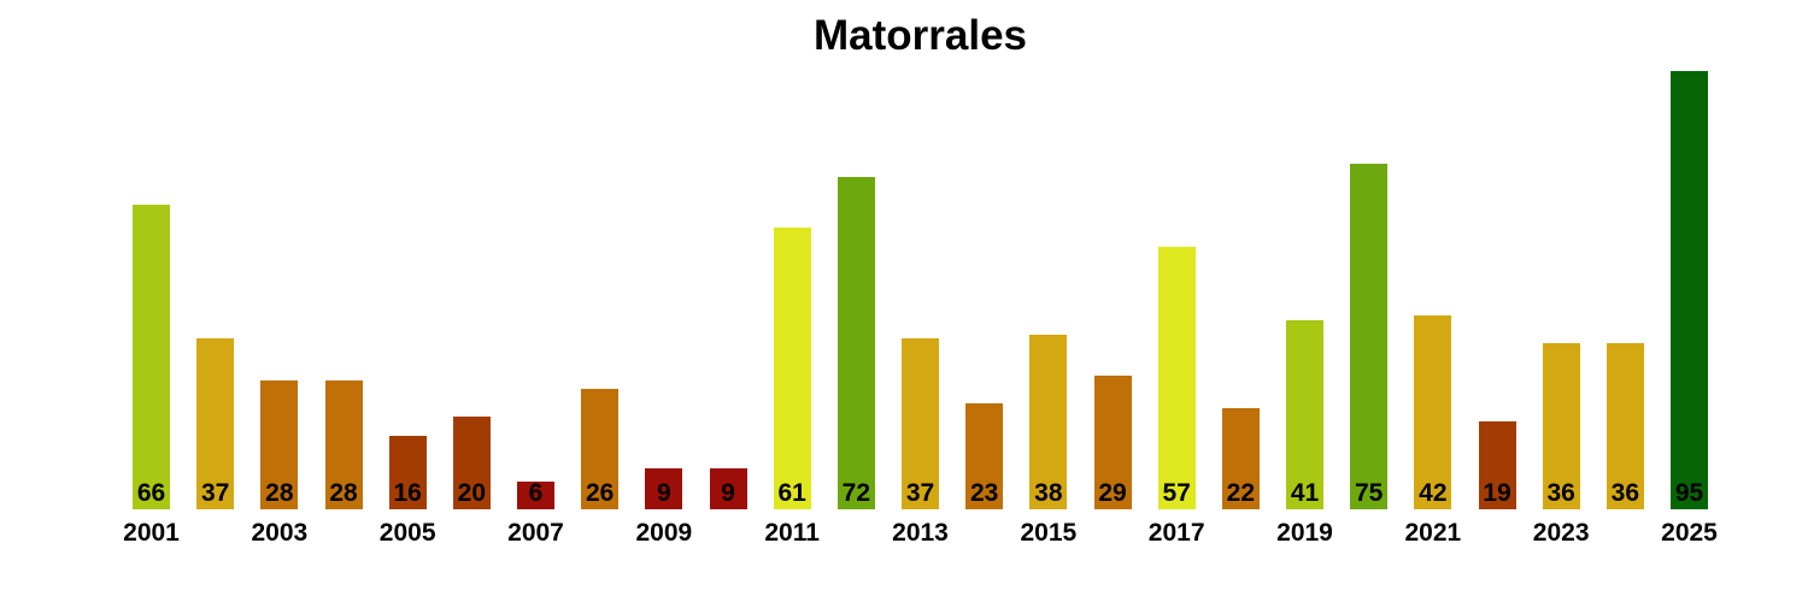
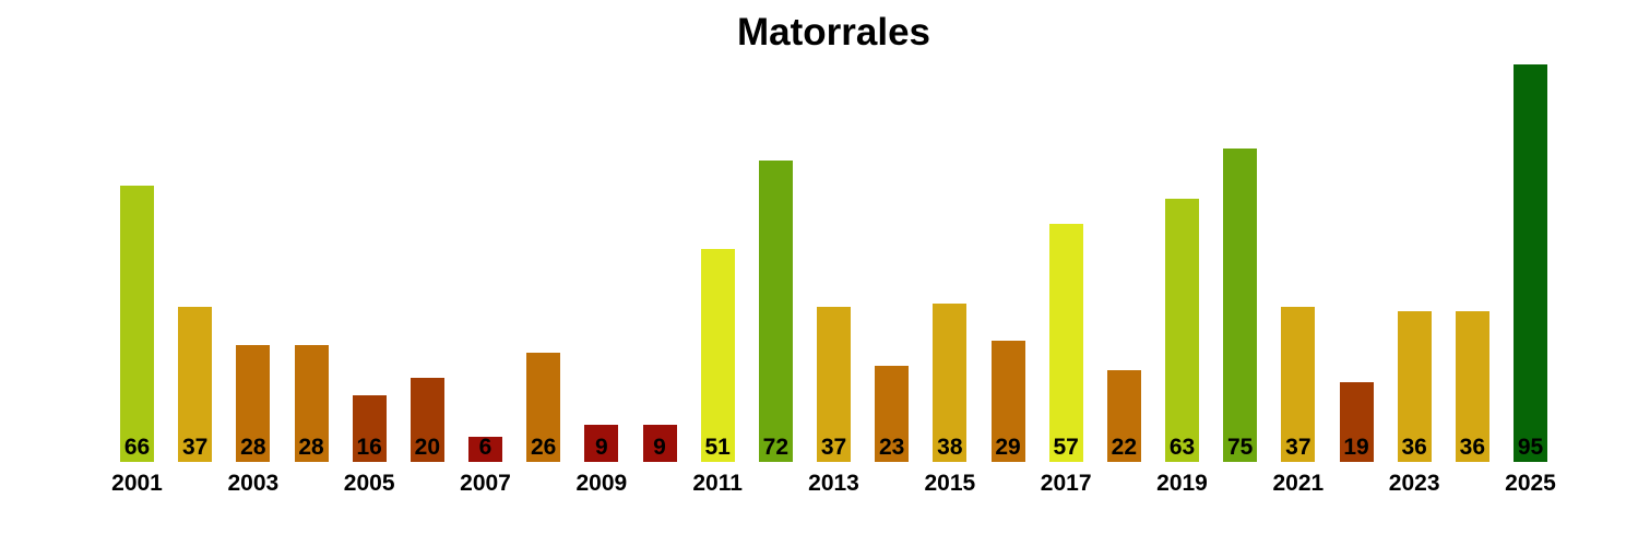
2011: 61 -> 51
2019: 41 -> 63
2021: 42 -> 37
